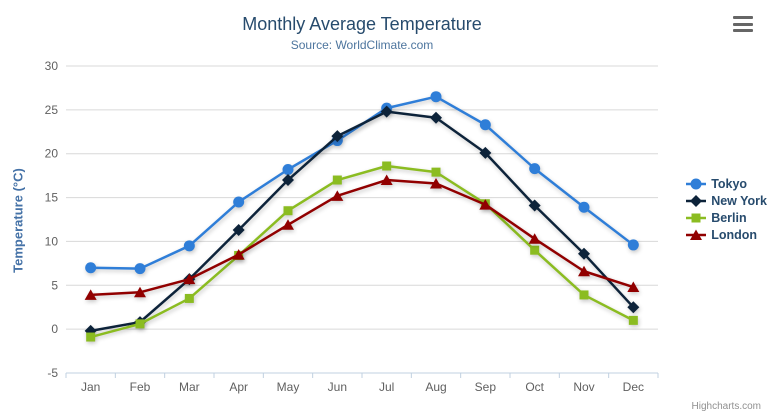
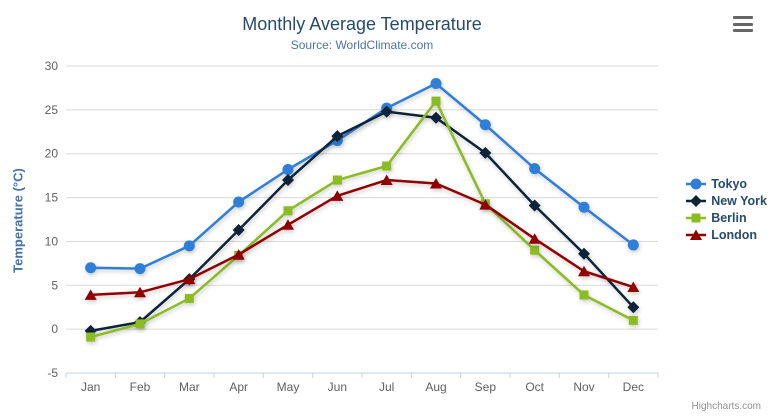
Tokyo/Aug: 26 -> 28
Berlin/Aug: 18 -> 26
